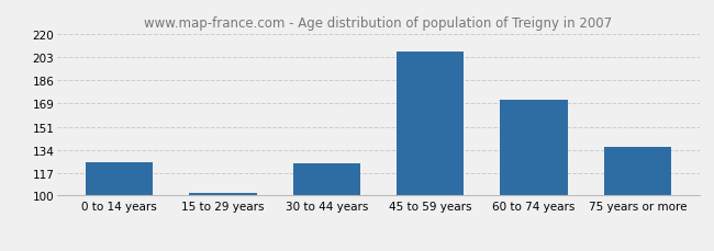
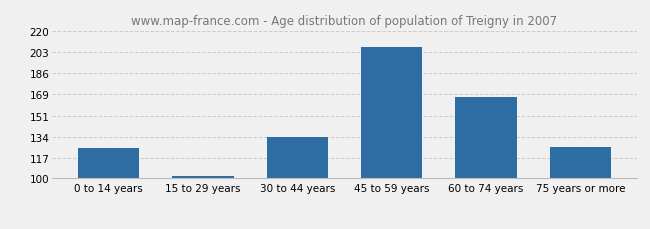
30 to 44 years: 124 -> 134
60 to 74 years: 171 -> 166
75 years or more: 136 -> 126
